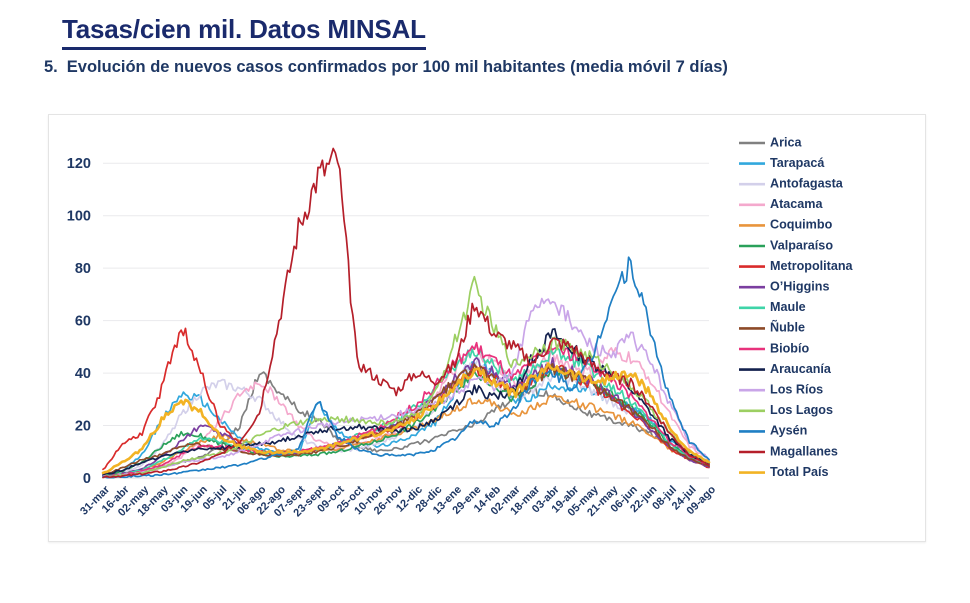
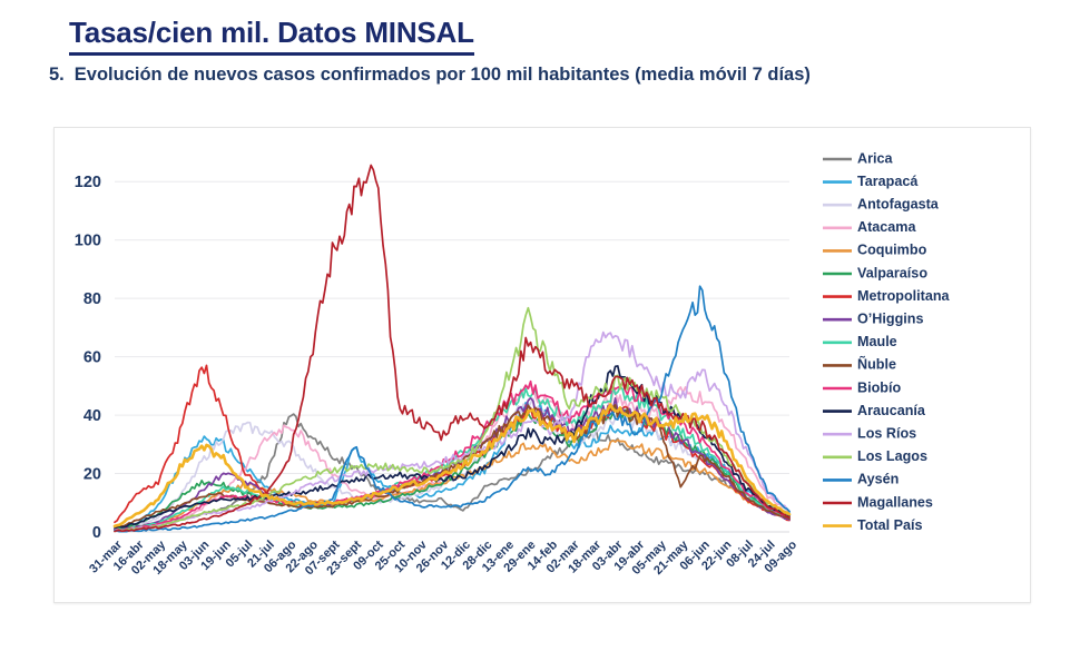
Arica/12-dic: 13 -> 7
Ñuble/21-may: 31 -> 16
